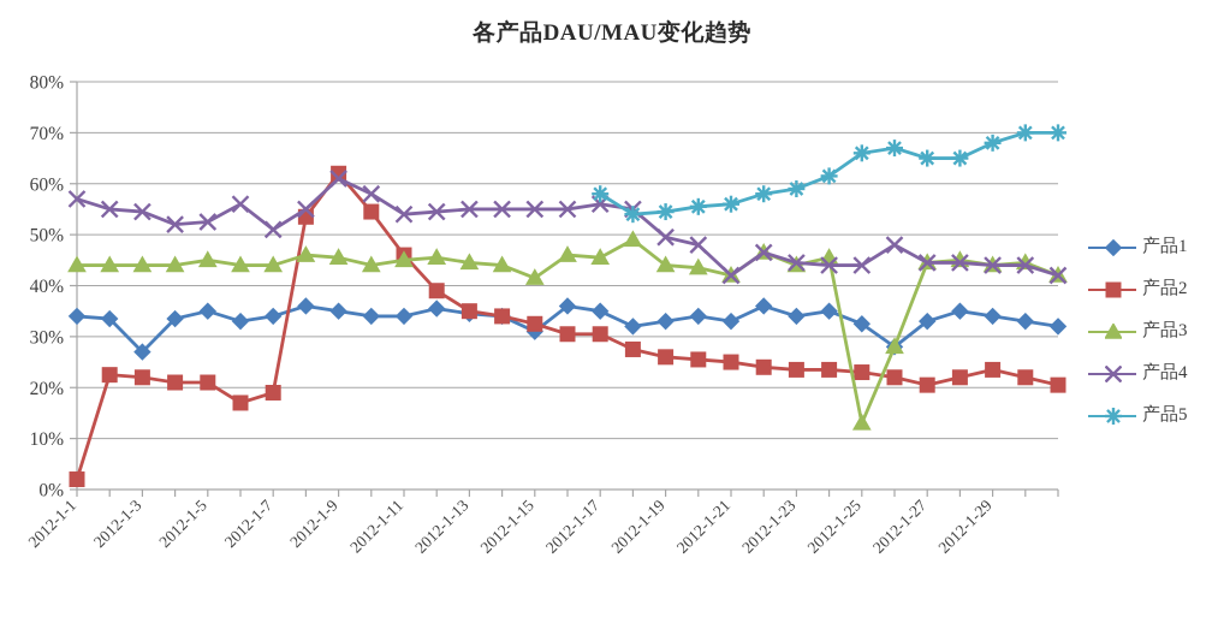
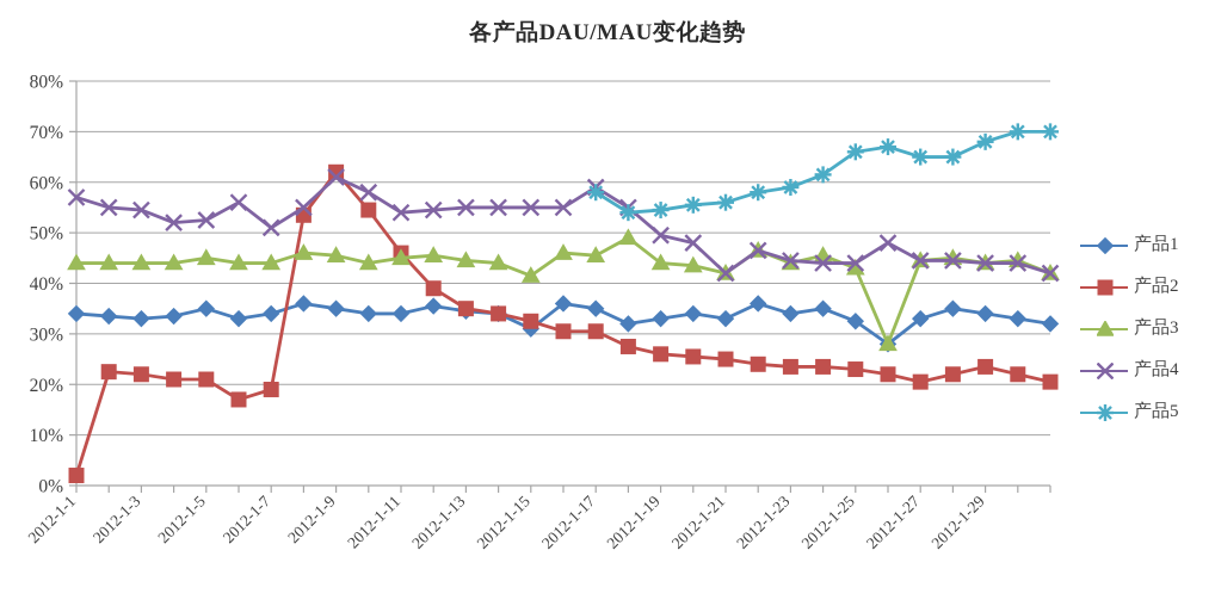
产品1/2012-1-3: 27% -> 33%
产品4/2012-1-17: 56% -> 59%
产品3/2012-1-25: 13% -> 43%
